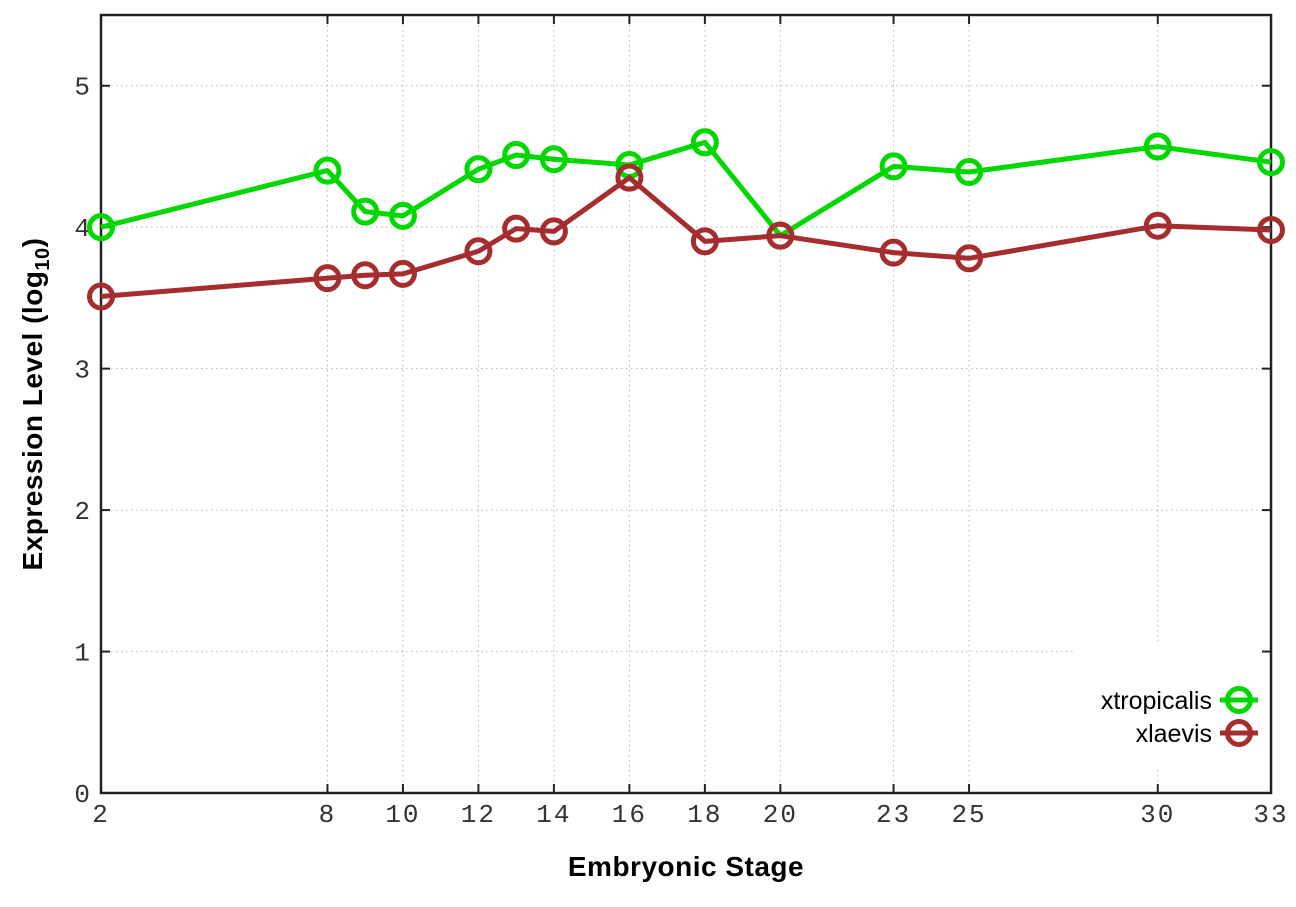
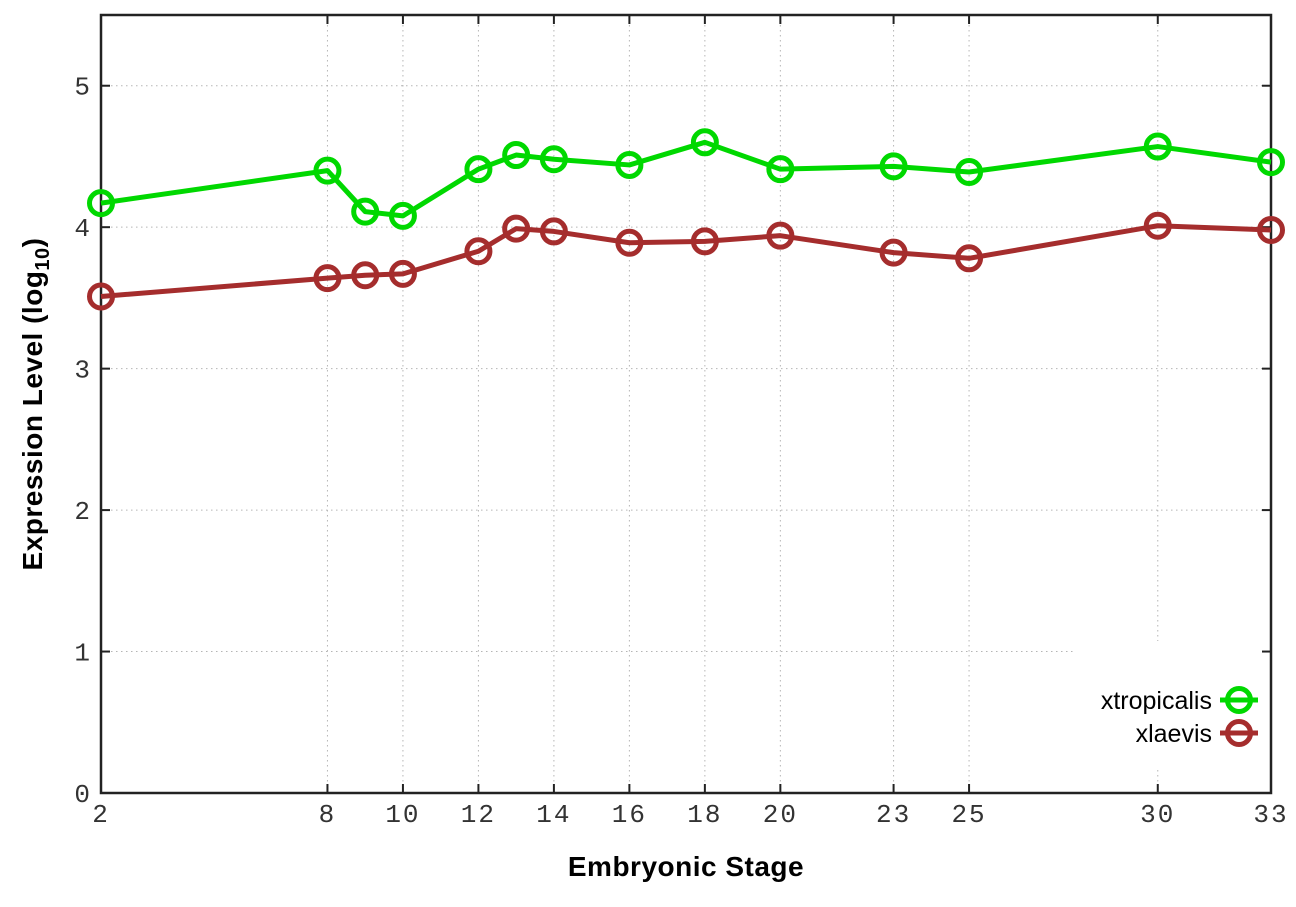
xtropicalis/2: 4.00 -> 4.17
xlaevis/16: 4.35 -> 3.89
xtropicalis/20: 3.94 -> 4.41
